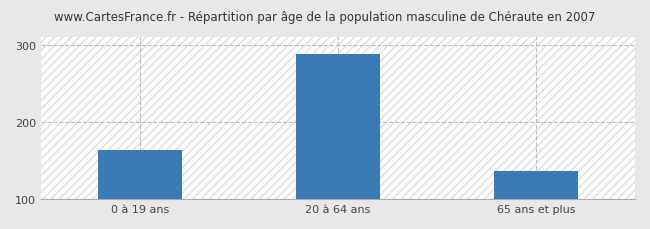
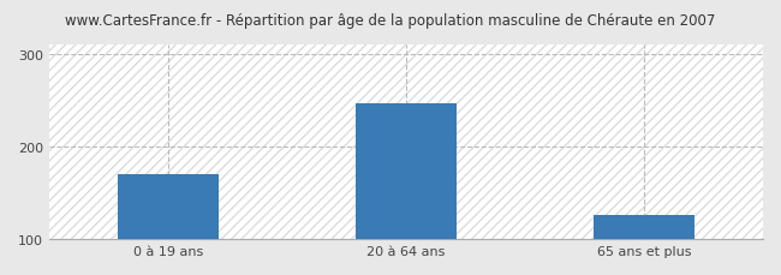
0 à 19 ans: 163 -> 170
20 à 64 ans: 288 -> 246
65 ans et plus: 137 -> 126
